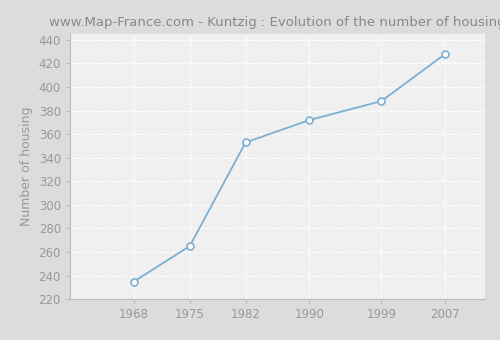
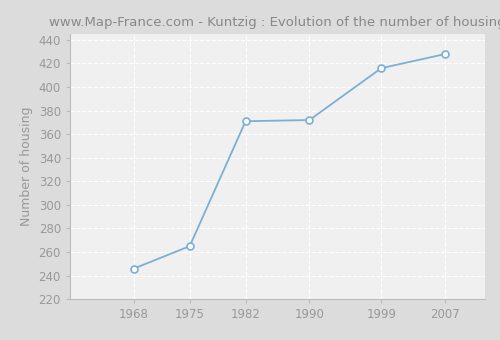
1968: 235 -> 246
1982: 353 -> 371
1999: 388 -> 416
